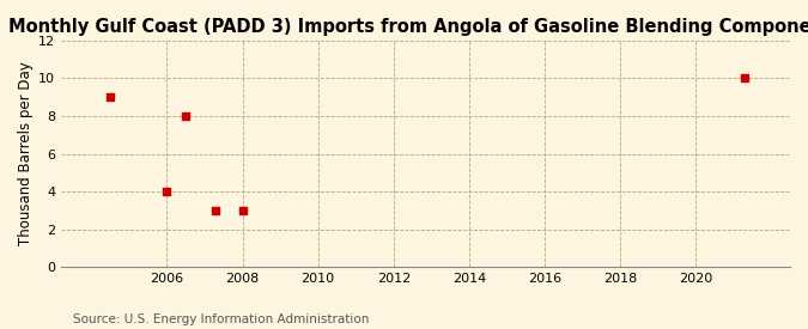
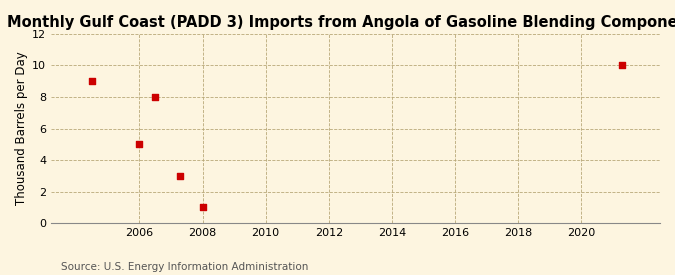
2006: 4 -> 5
2008: 3 -> 1
